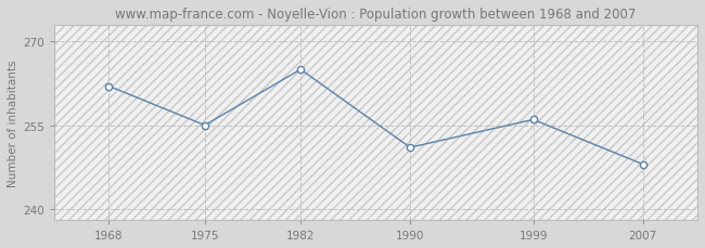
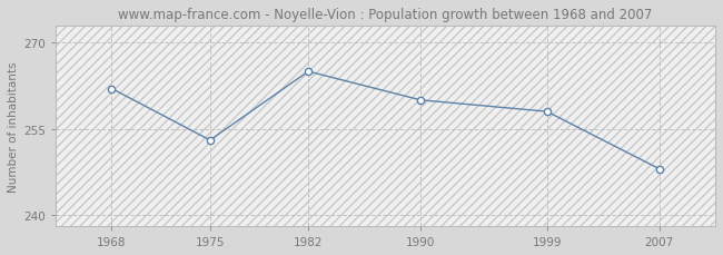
1975: 255 -> 253
1990: 251 -> 260
1999: 256 -> 258
